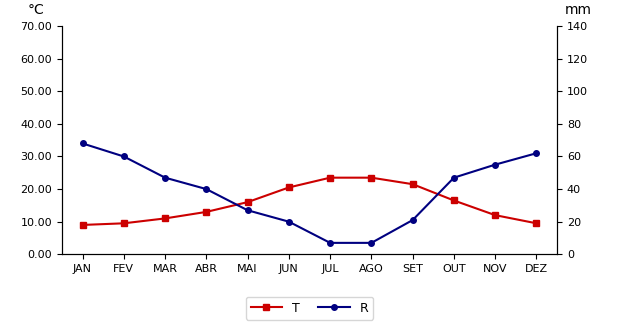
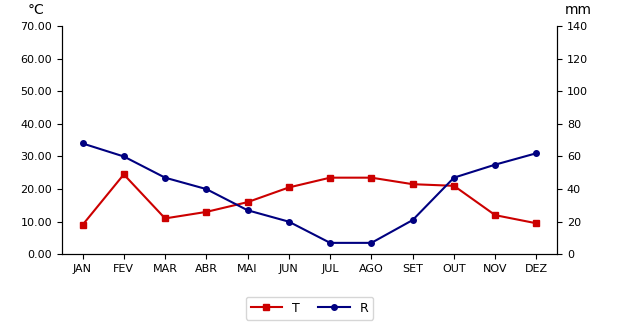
T/FEV: 9.5 -> 24.5
T/OUT: 16.5 -> 21.0
